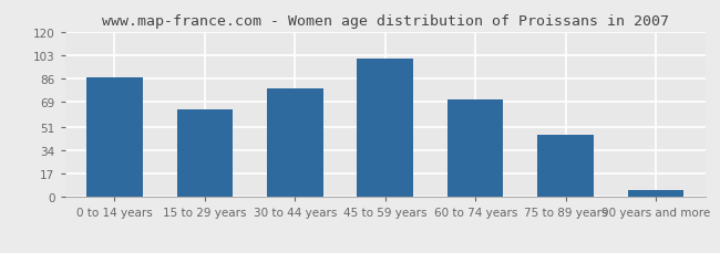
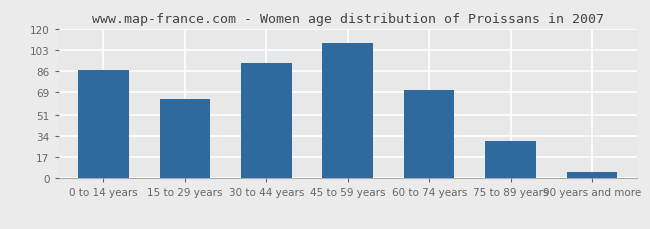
30 to 44 years: 79 -> 93
45 to 59 years: 101 -> 109
75 to 89 years: 45 -> 30
